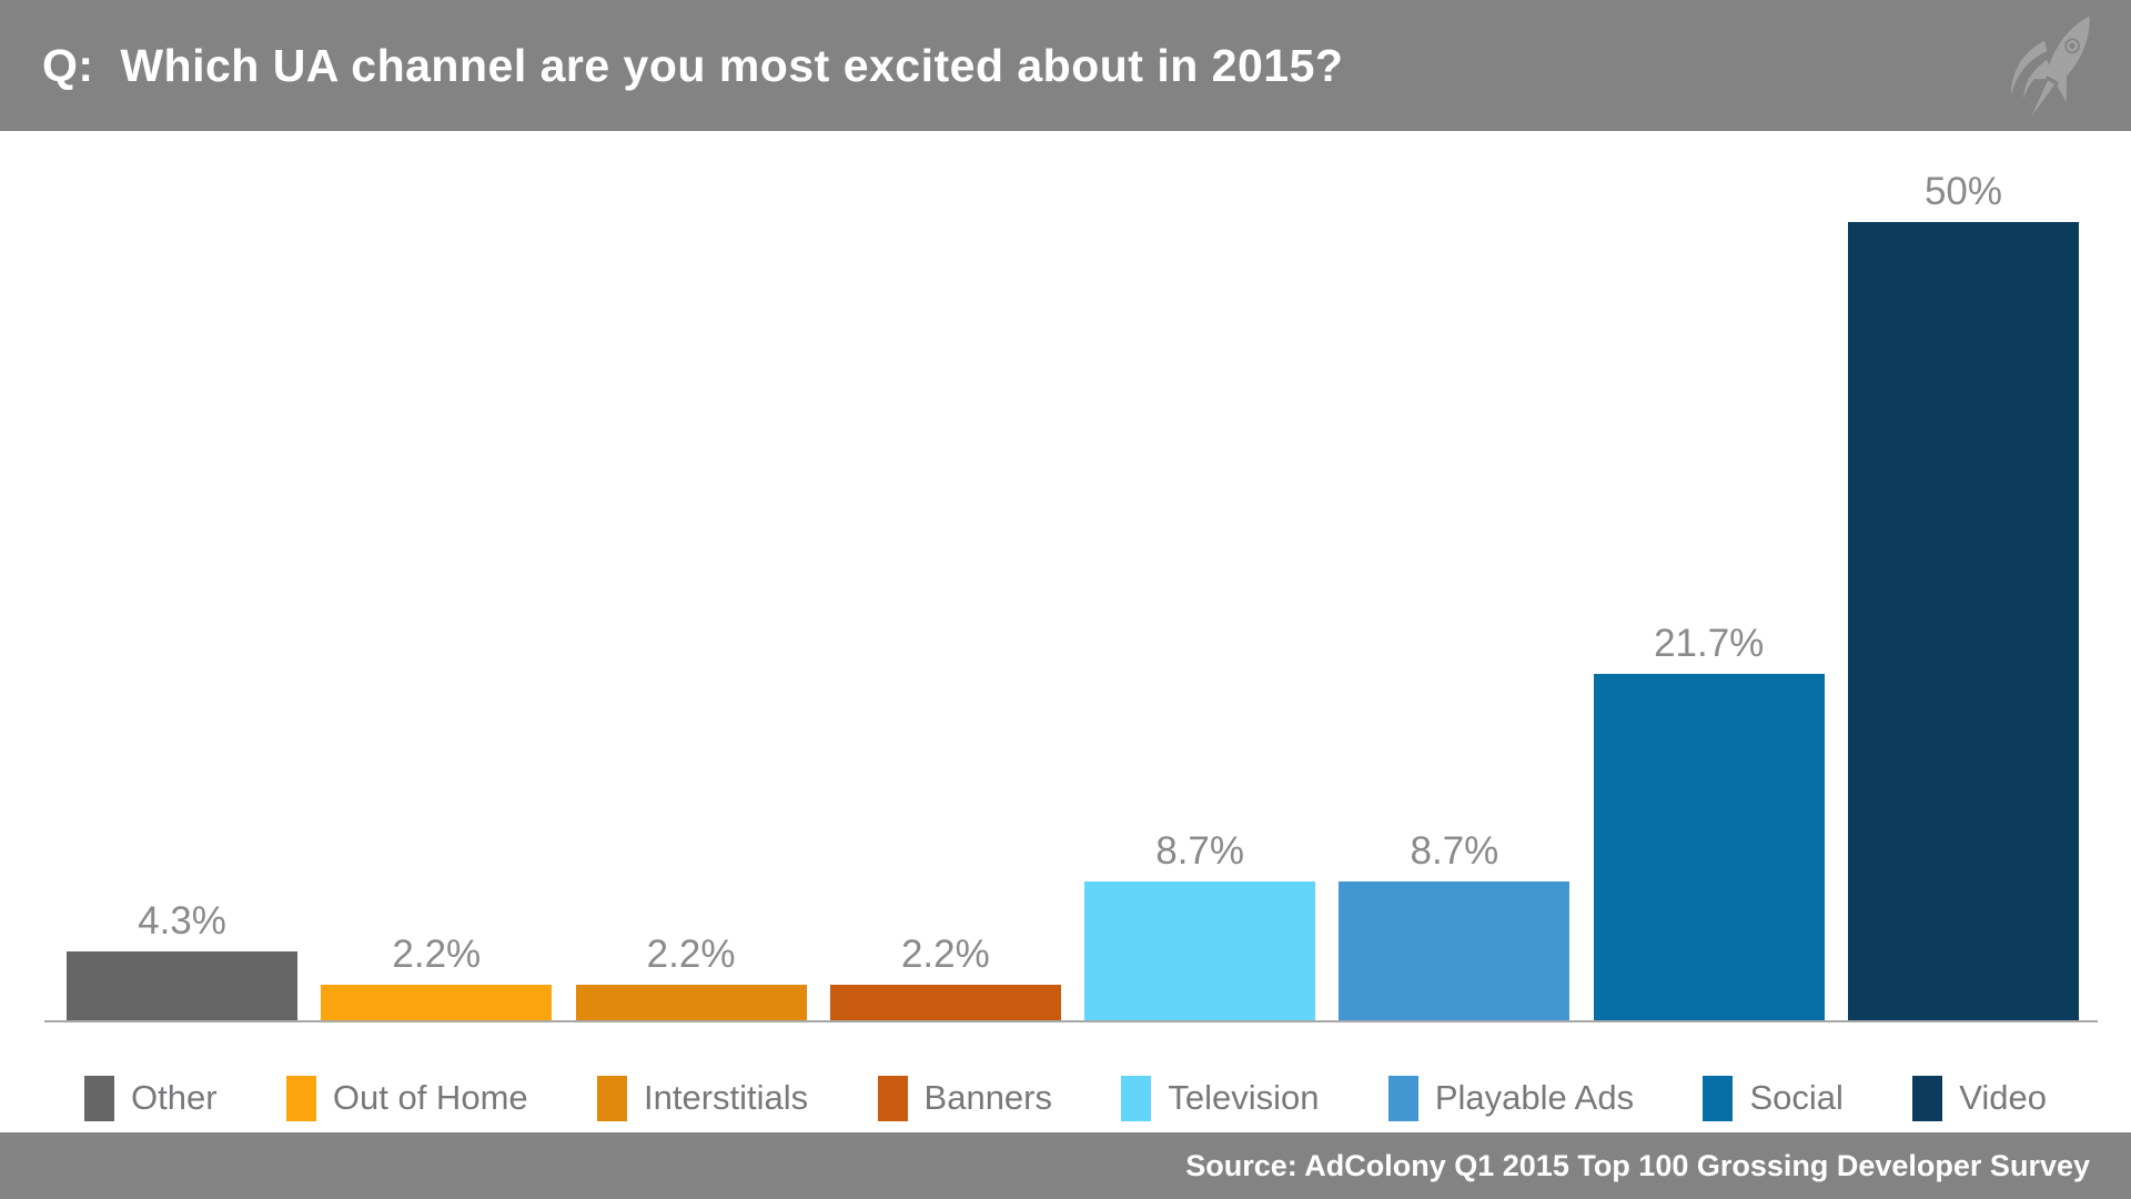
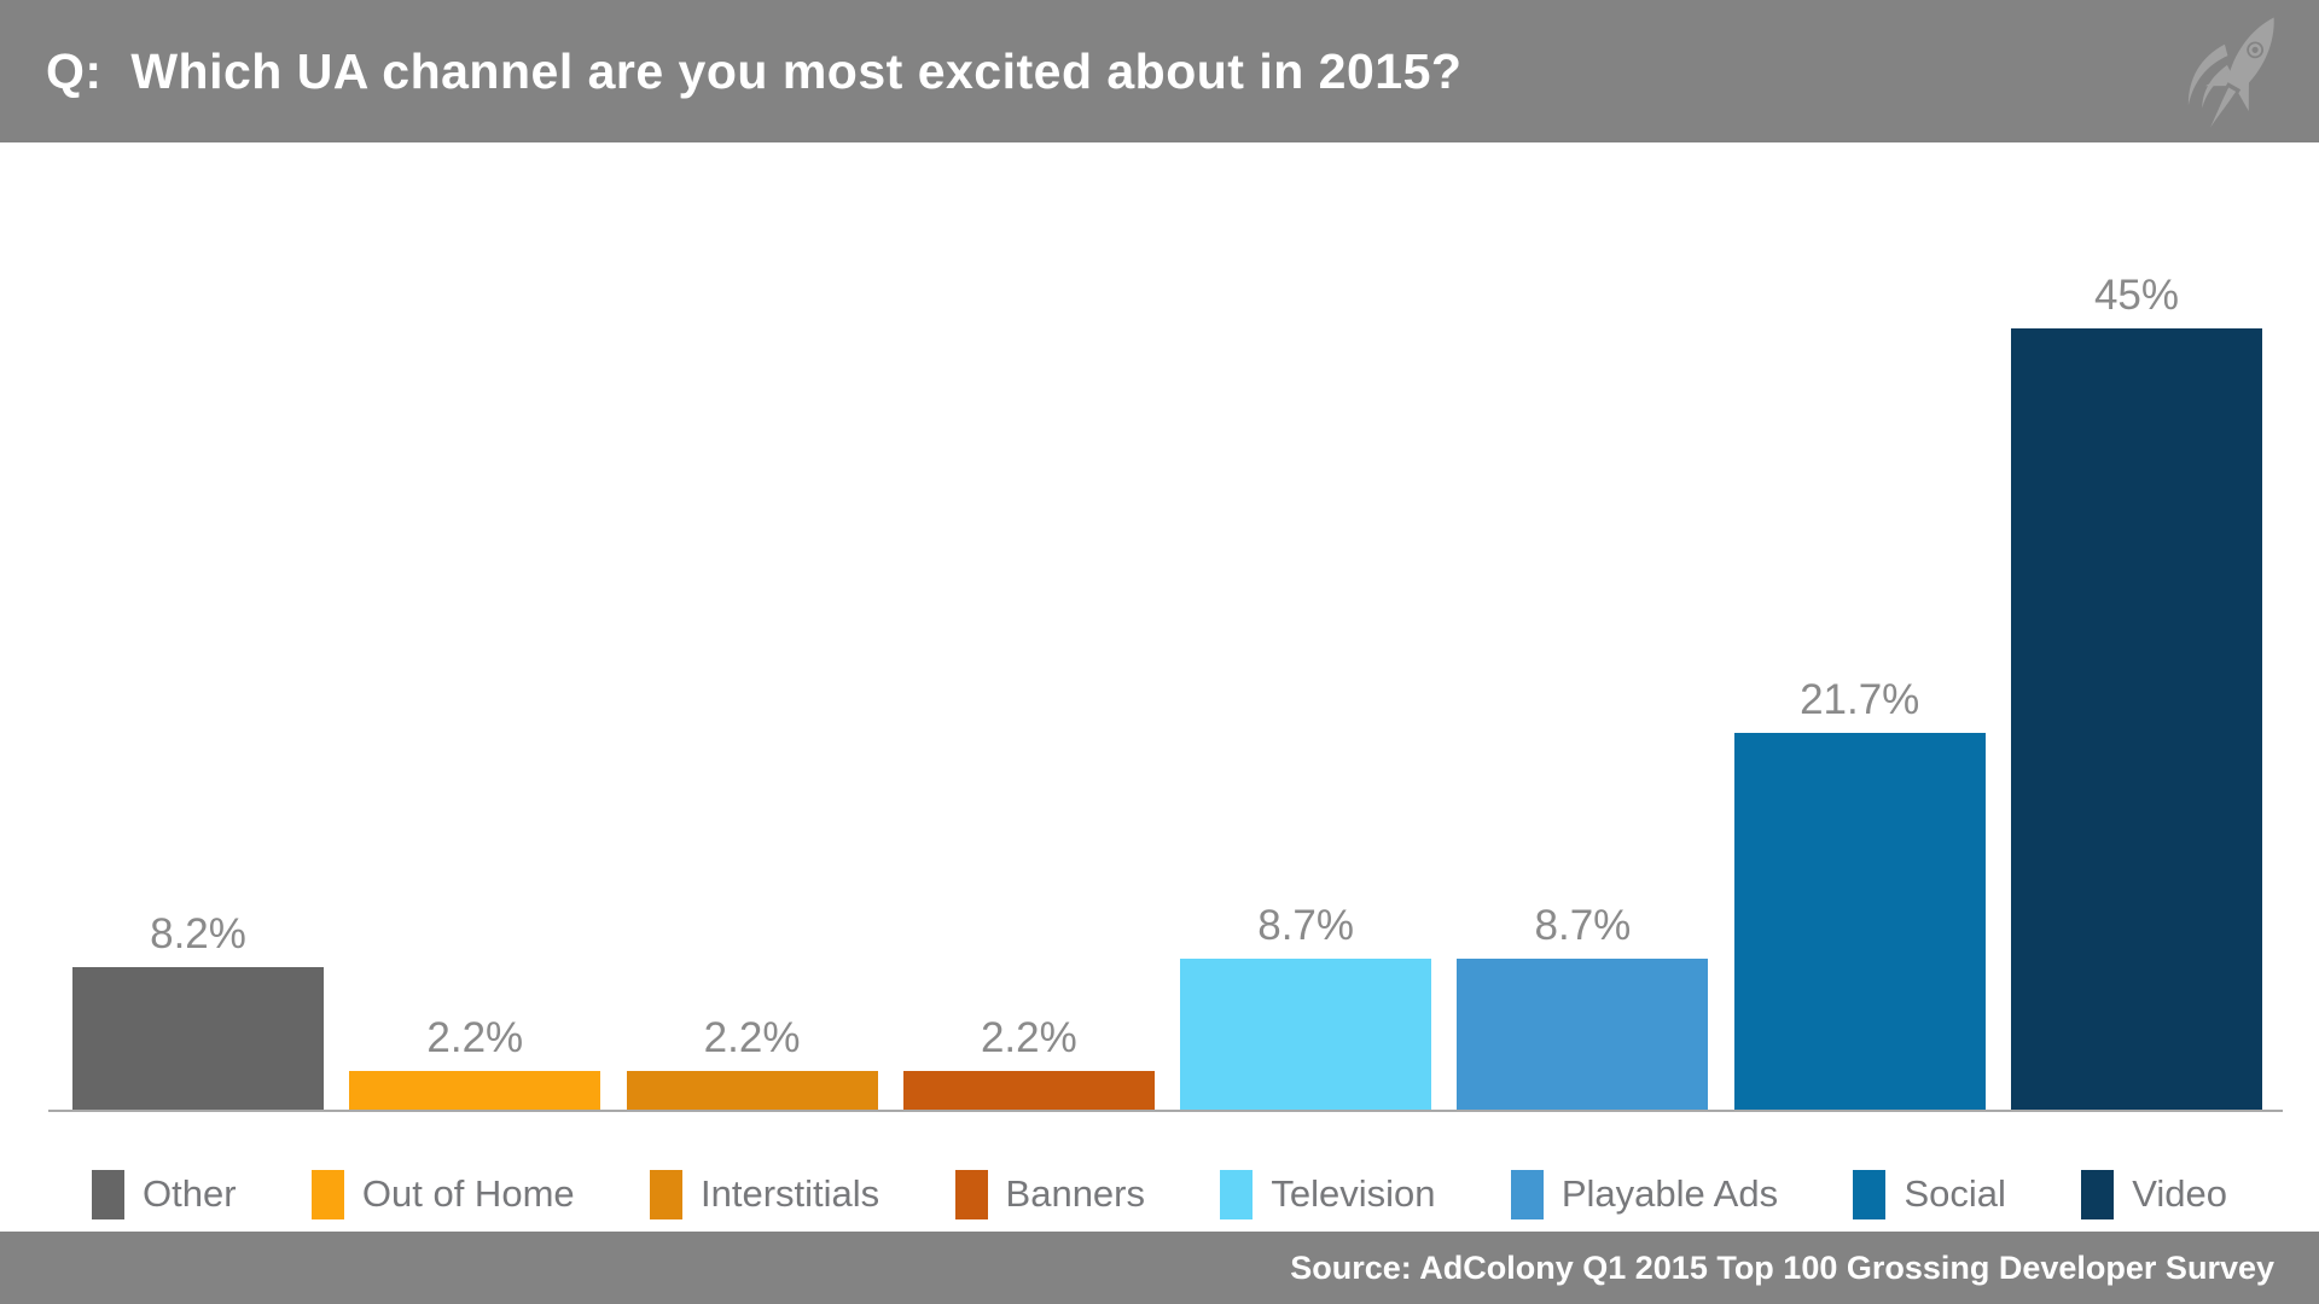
Other: 4.3% -> 8.2%
Video: 50% -> 45%
